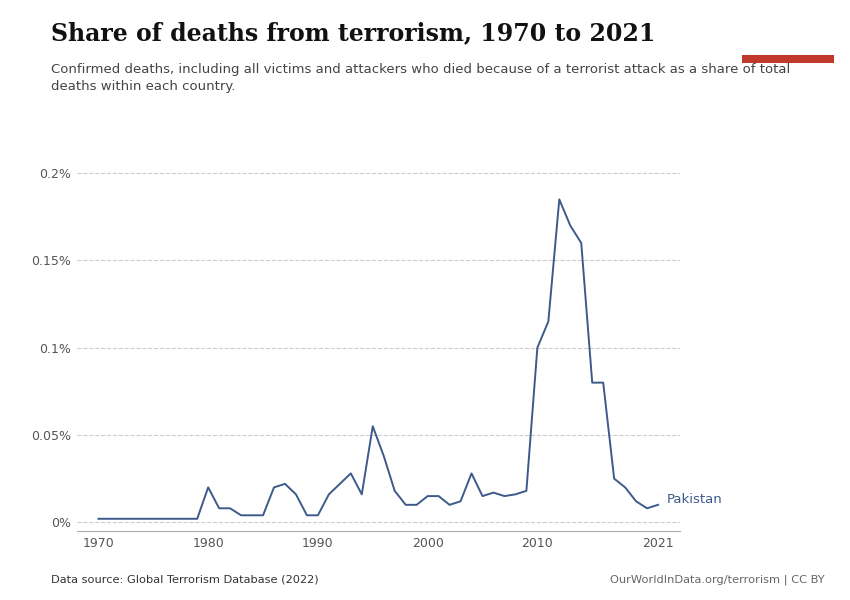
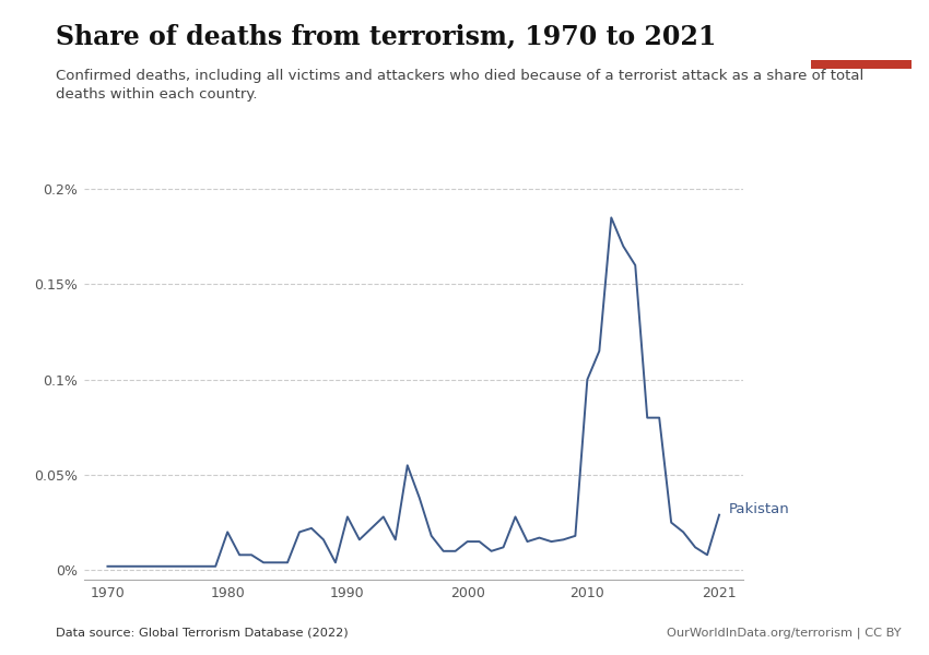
1990: 0.0040% -> 0.0280%
2021: 0.0100% -> 0.0290%
